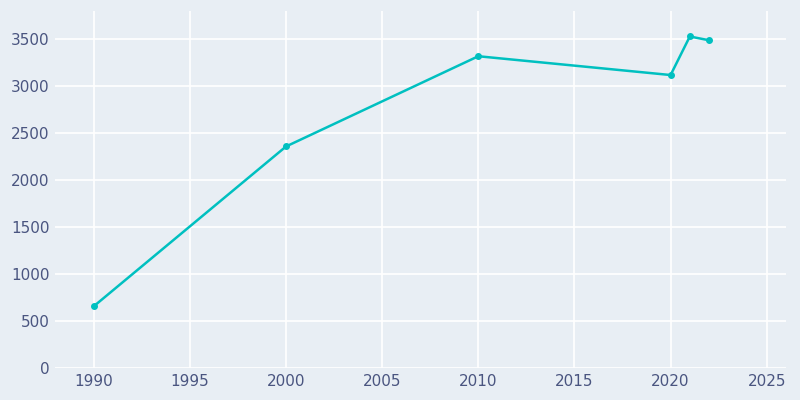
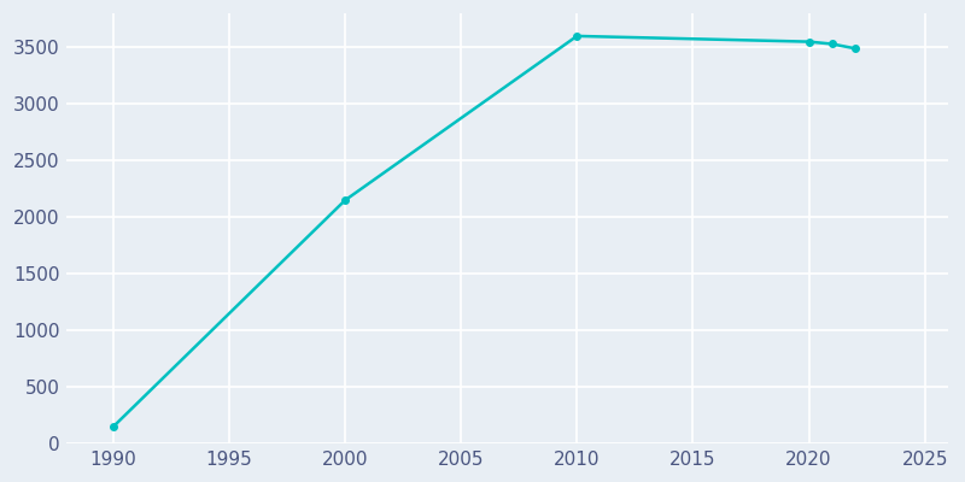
1990: 660 -> 150
2000: 2360 -> 2150
2010: 3320 -> 3600
2020: 3120 -> 3550
